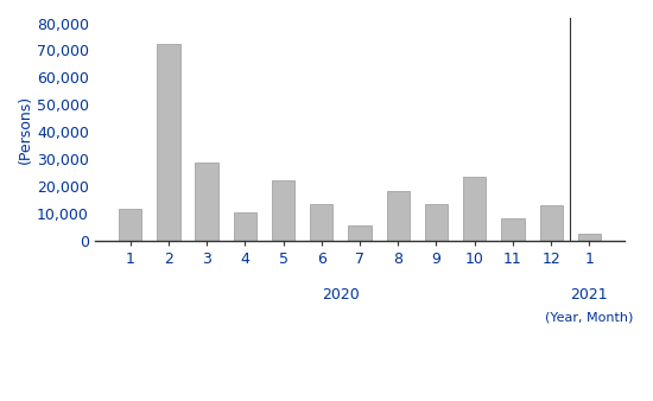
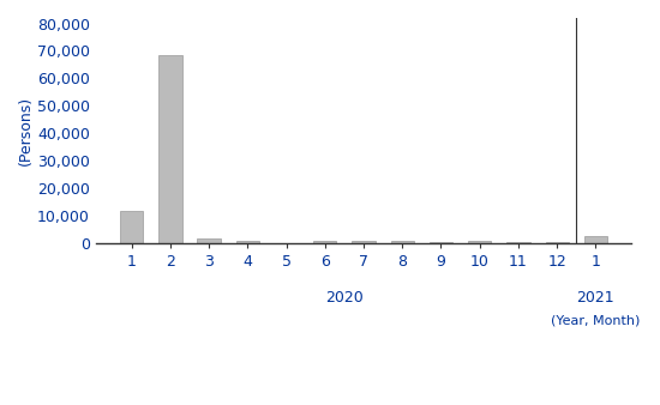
2: 72,500 -> 68,500
3: 28,500 -> 1,700
4: 10,500 -> 900
5: 22,000 -> 0
6: 13,500 -> 600
7: 5,500 -> 700
8: 18,000 -> 700
9: 13,500 -> 400
10: 23,500 -> 500
11: 8,000 -> 100
12: 13,000 -> 100
